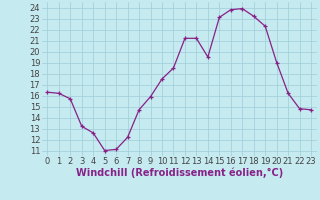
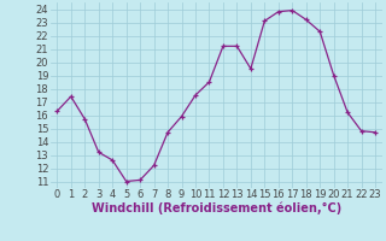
1: 16.2 -> 17.4
